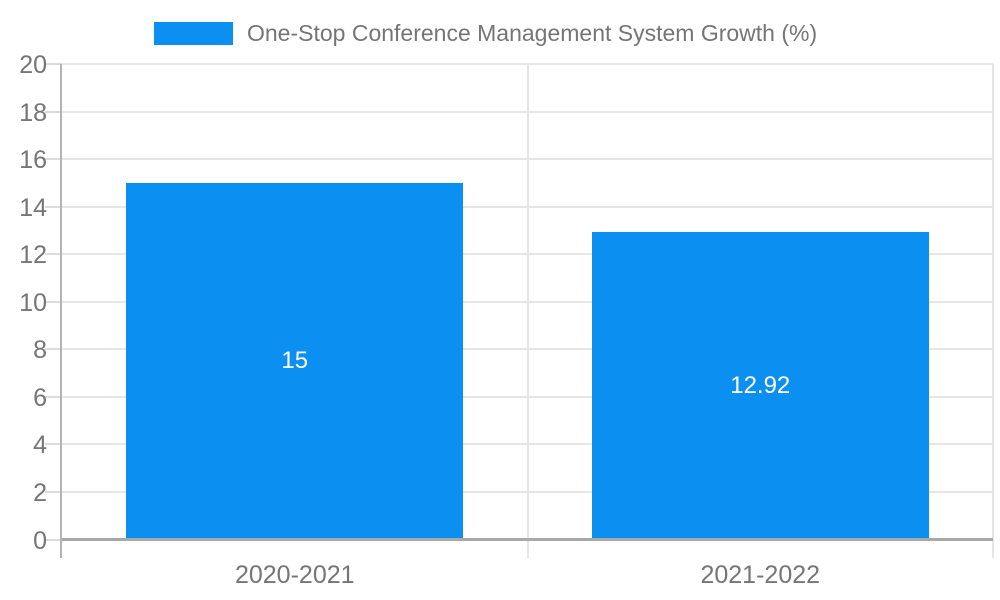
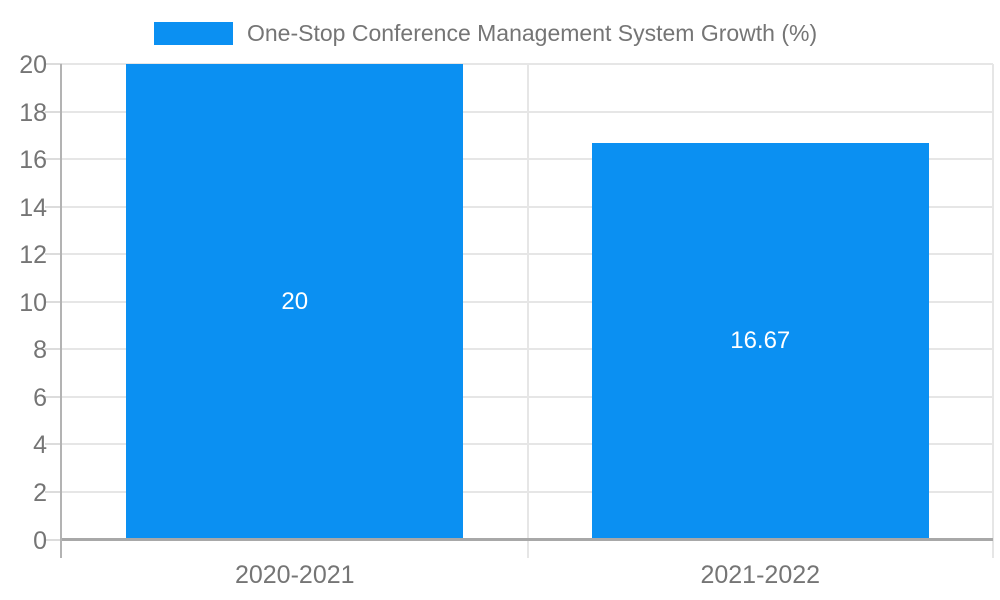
2020-2021: 15 -> 20
2021-2022: 12.92 -> 16.67
